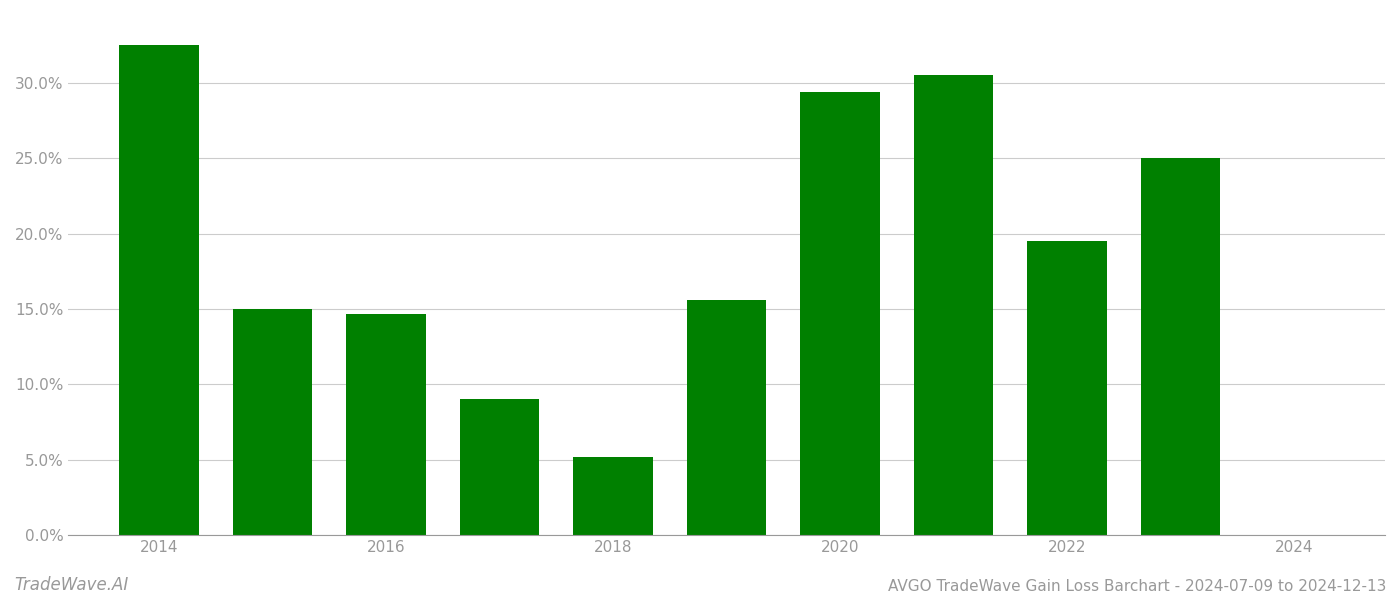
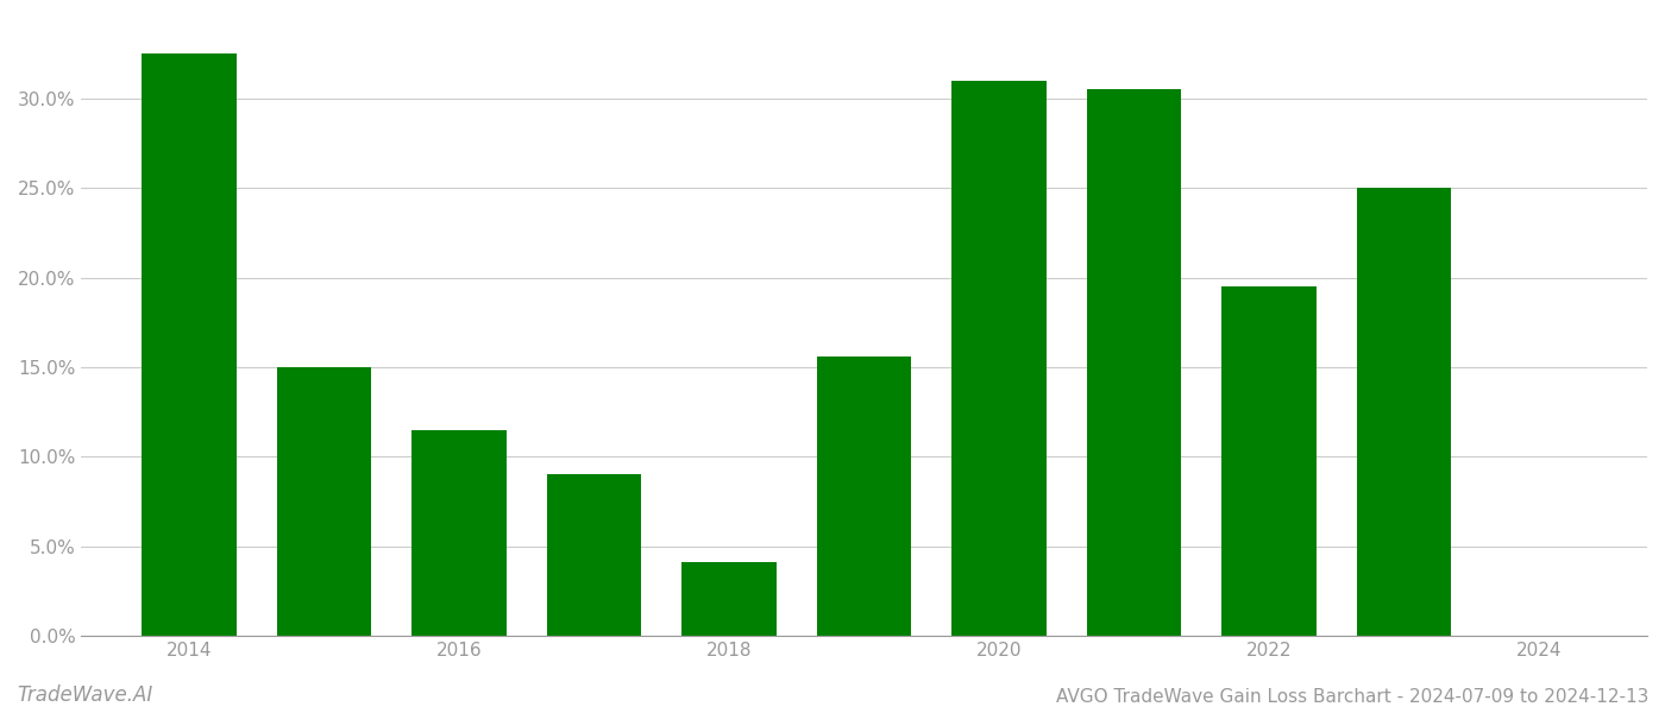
2016: 14.7% -> 11.5%
2018: 5.2% -> 4.1%
2020: 29.4% -> 31.0%
